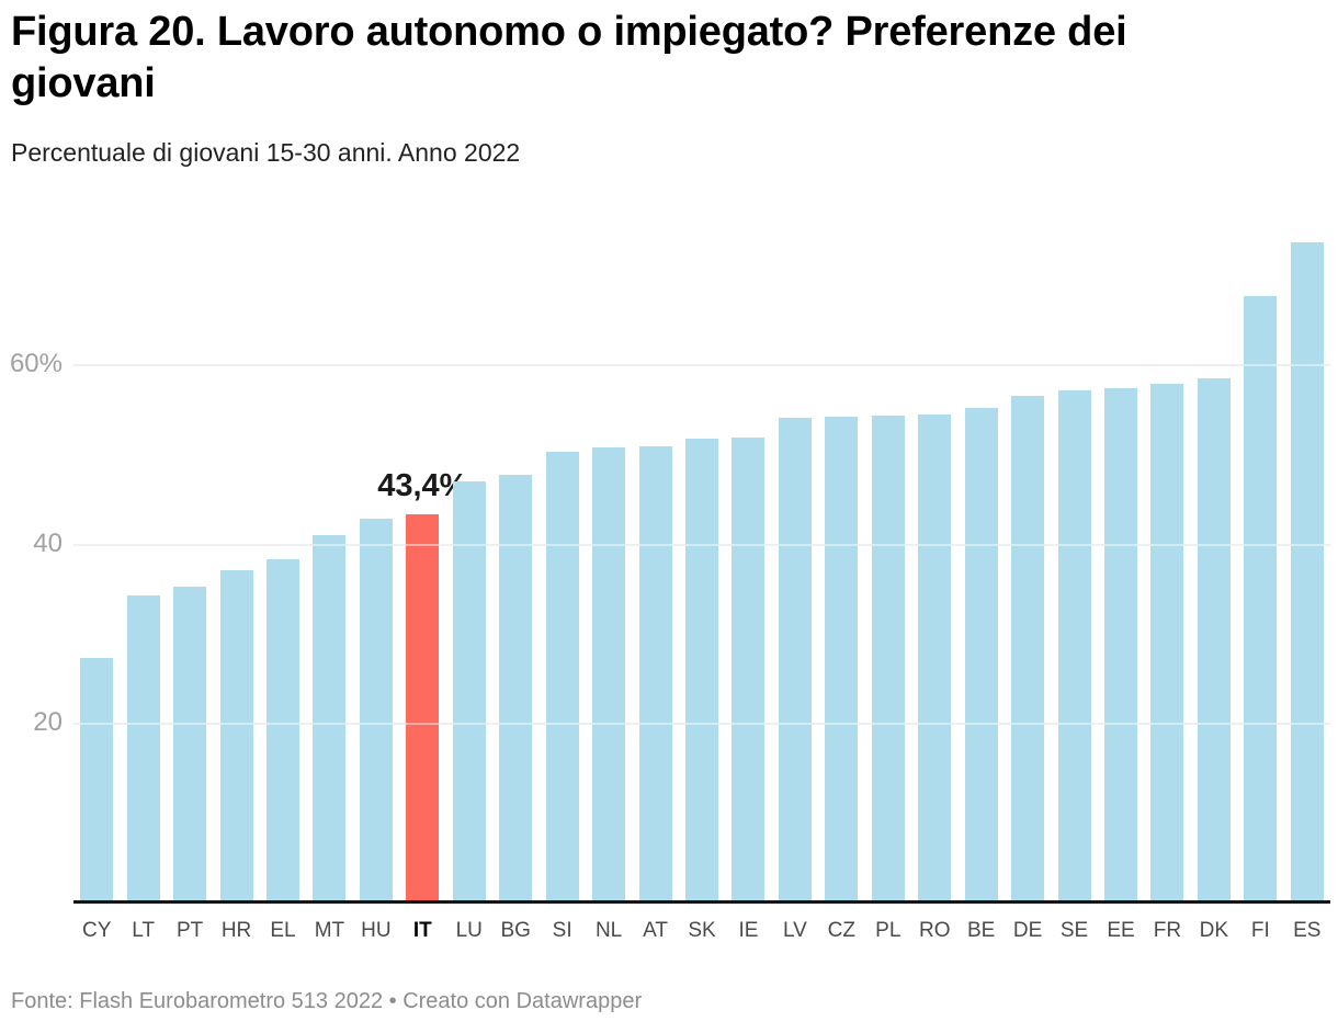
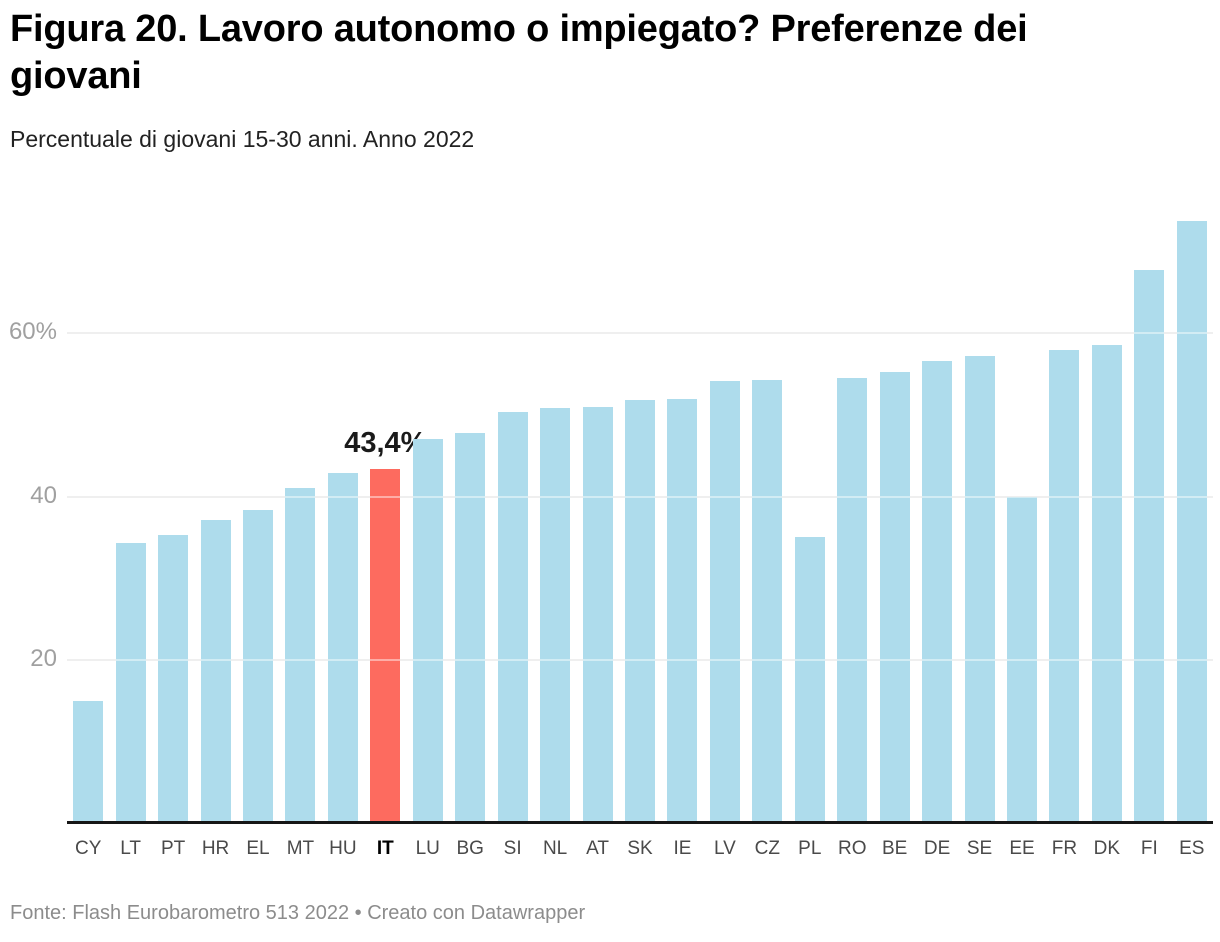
CY: 27% -> 15%
PL: 54% -> 35%
EE: 58% -> 40%
